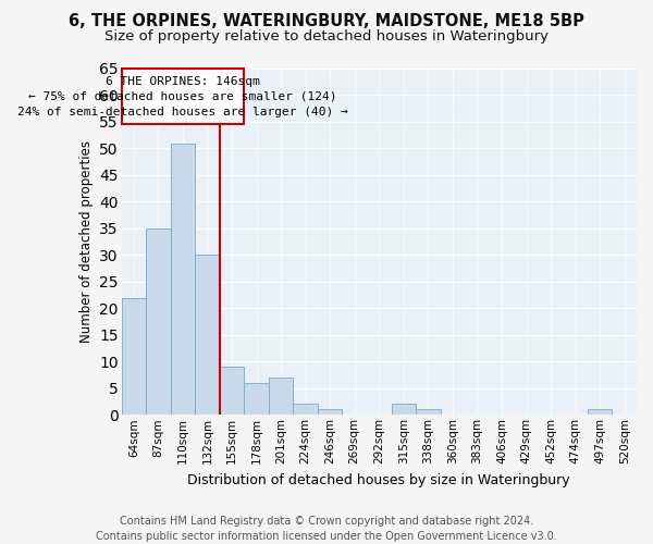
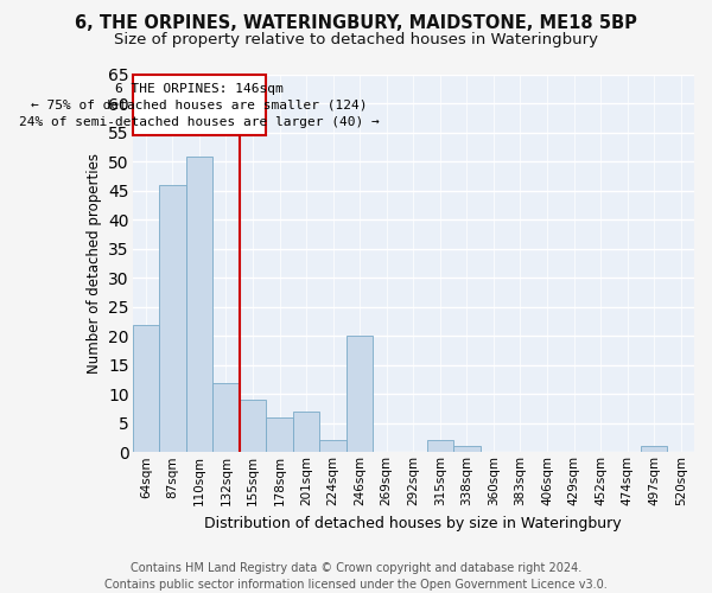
87sqm: 35 -> 46
132sqm: 30 -> 12
246sqm: 1 -> 20
